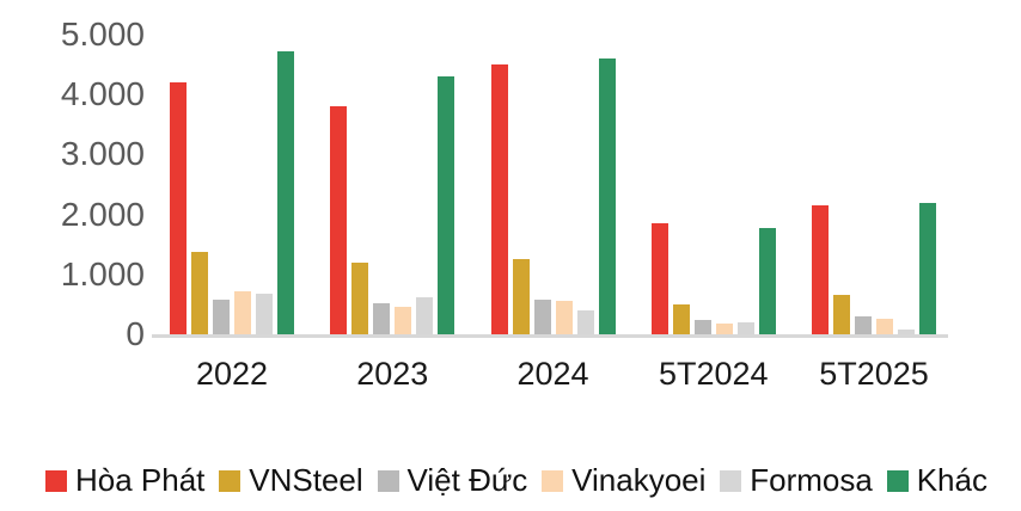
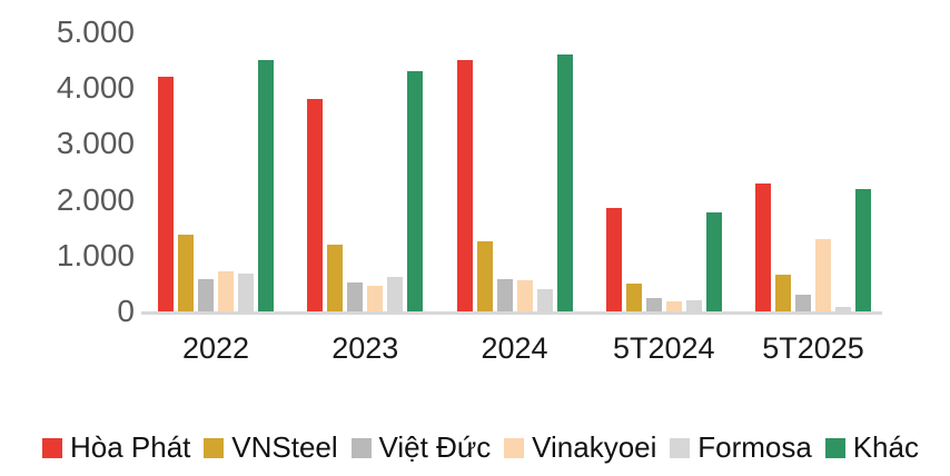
Khác/2022: 4700 -> 4500
Hòa Phát/5T2025: 2200 -> 2300
Vinakyoei/5T2025: 300 -> 1300
